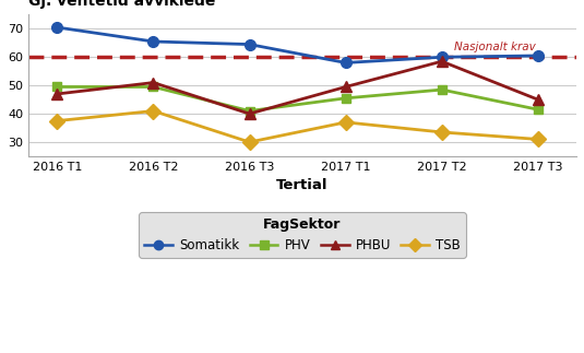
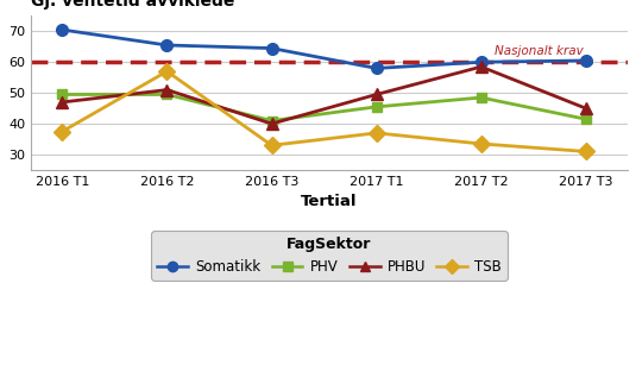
TSB/2016 T2: 41.0 -> 57.0
TSB/2016 T3: 30.0 -> 33.0
